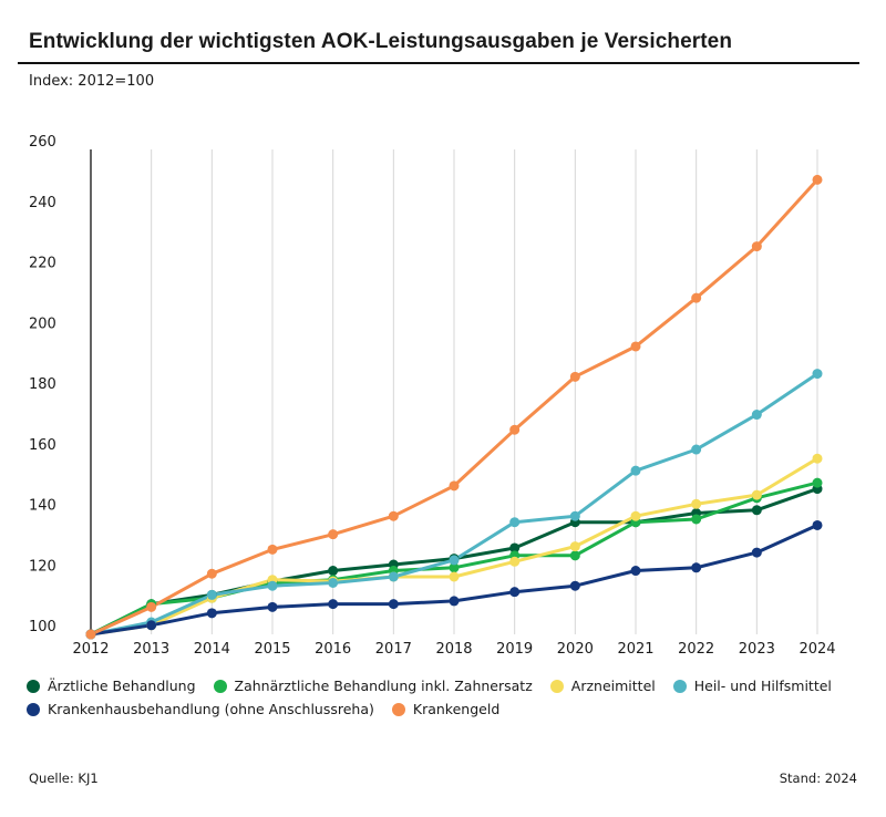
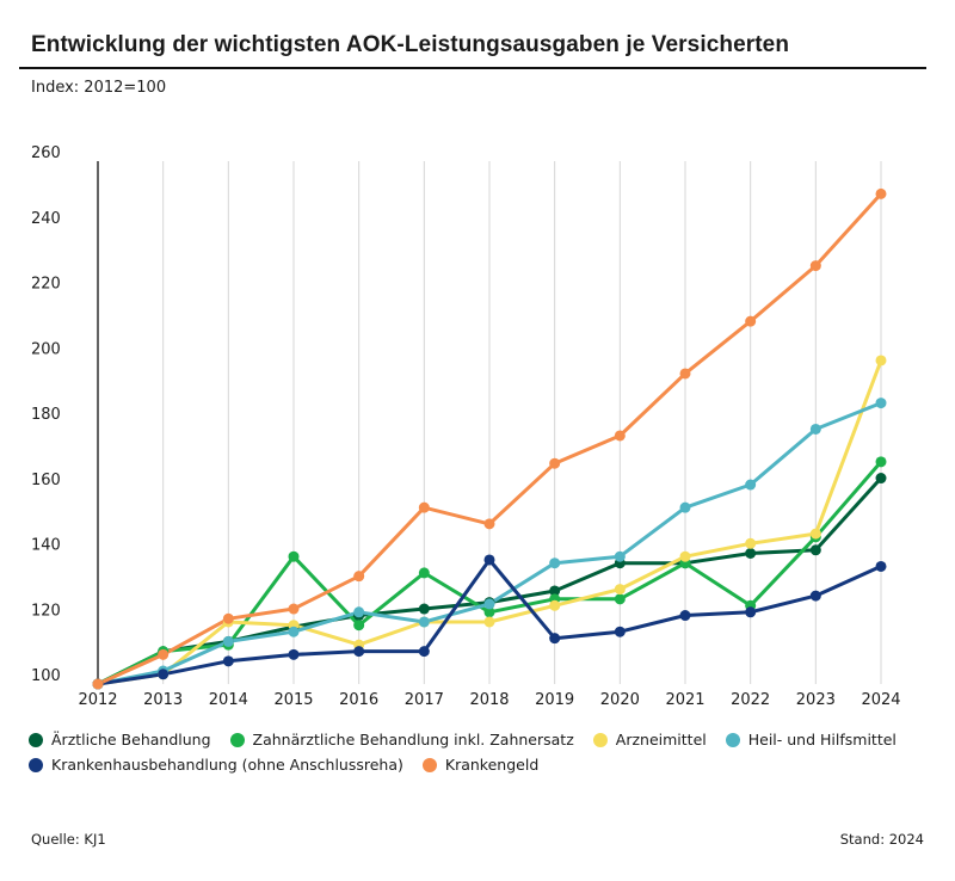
Arzneimittel/2014: 112 -> 119
Zahnärztliche Behandlung inkl. Zahnersatz/2015: 117 -> 139
Krankengeld/2015: 128 -> 123
Arzneimittel/2016: 118 -> 112
Heil- und Hilfsmittel/2016: 117 -> 122
Zahnärztliche Behandlung inkl. Zahnersatz/2017: 121 -> 134
Krankengeld/2017: 139 -> 154
Krankenhausbehandlung (ohne Anschlussreha)/2018: 111 -> 138
Krankengeld/2020: 185 -> 176
Zahnärztliche Behandlung inkl. Zahnersatz/2022: 138 -> 124
Heil- und Hilfsmittel/2023: 172 -> 178
Ärztliche Behandlung/2024: 148 -> 163
Zahnärztliche Behandlung inkl. Zahnersatz/2024: 150 -> 168
Arzneimittel/2024: 158 -> 199
